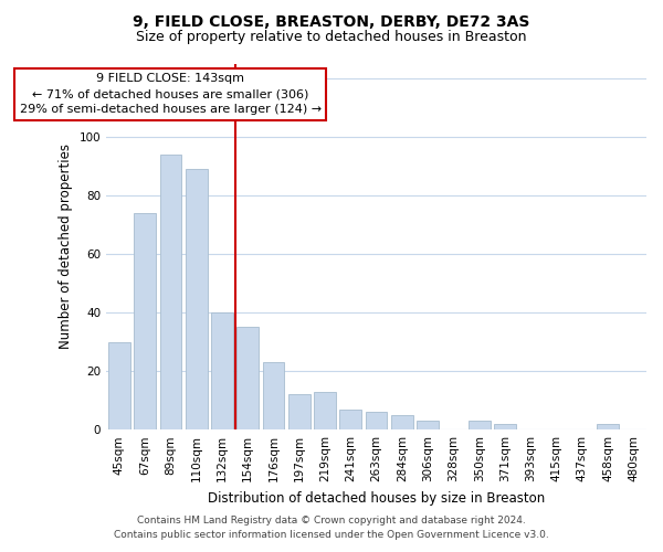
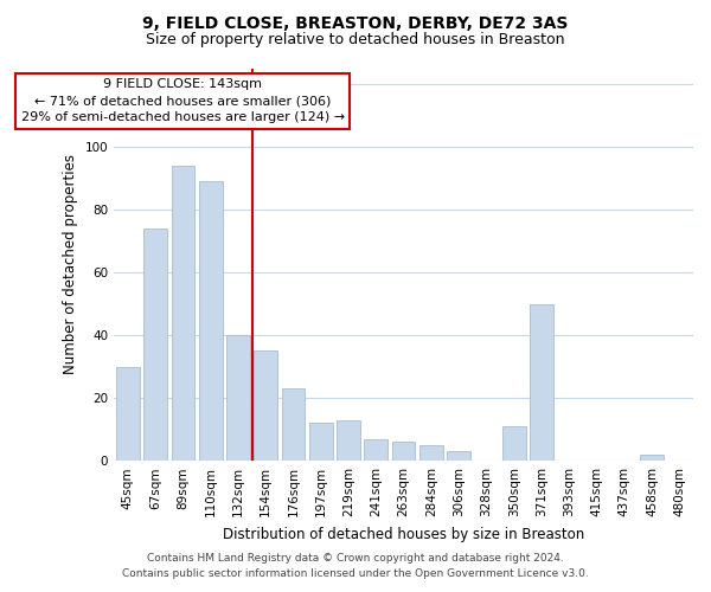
350sqm: 3 -> 11
371sqm: 2 -> 50
